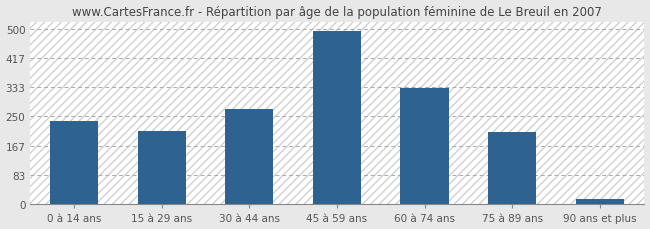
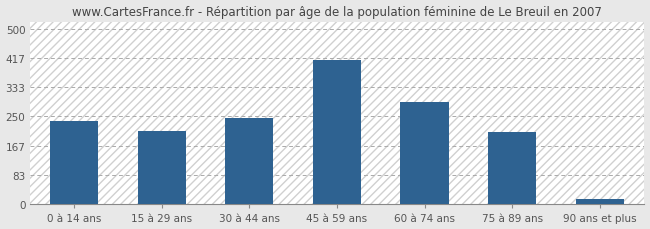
30 à 44 ans: 272 -> 245
45 à 59 ans: 492 -> 410
60 à 74 ans: 330 -> 290
